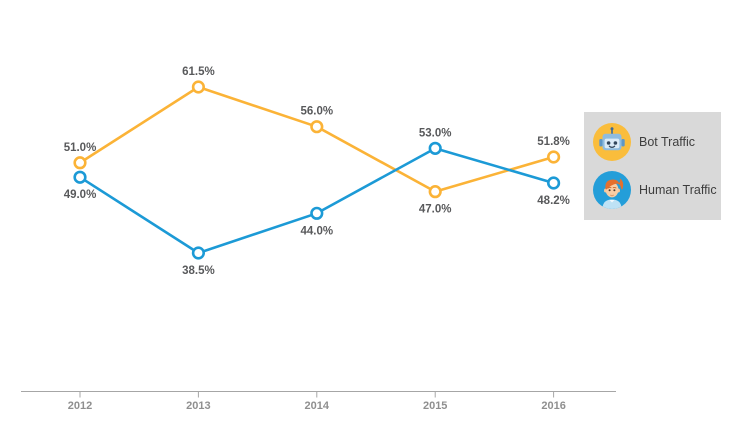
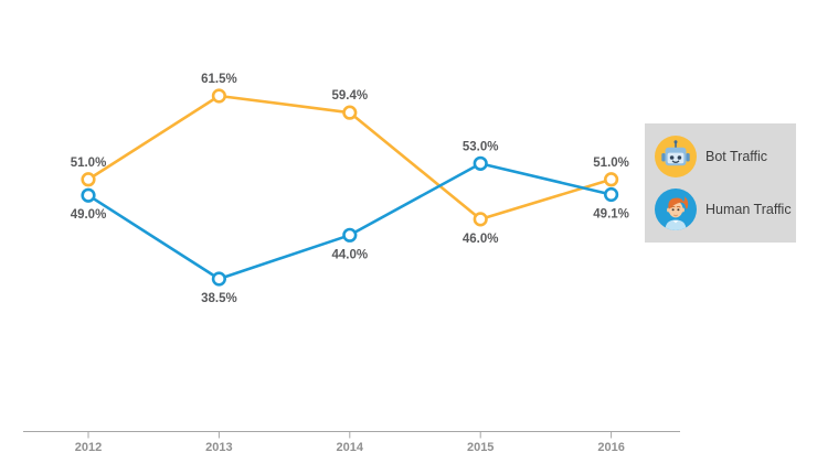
Bot Traffic/2014: 56.0% -> 59.4%
Bot Traffic/2015: 47.0% -> 46.0%
Bot Traffic/2016: 51.8% -> 51.0%
Human Traffic/2016: 48.2% -> 49.1%
